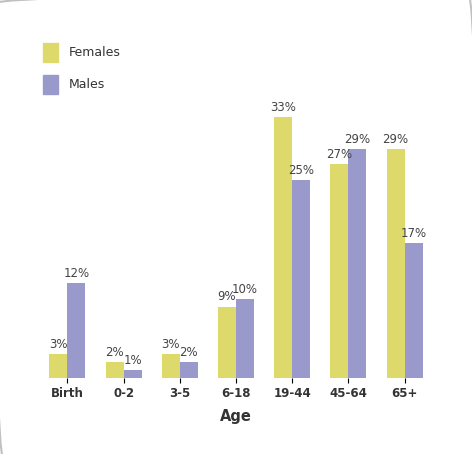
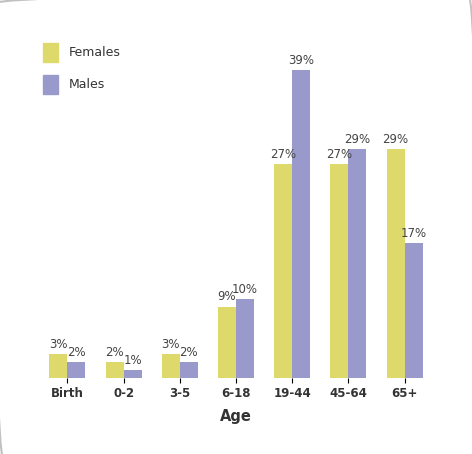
Males/Birth: 12% -> 2%
Females/19-44: 33% -> 27%
Males/19-44: 25% -> 39%
